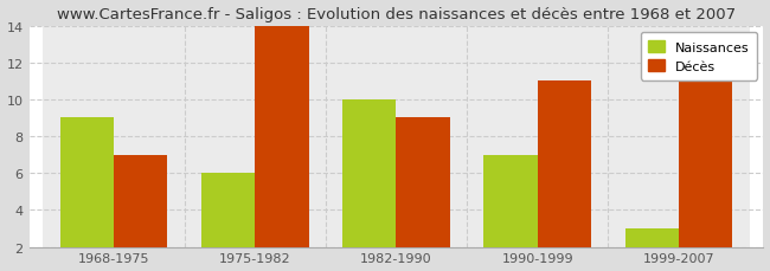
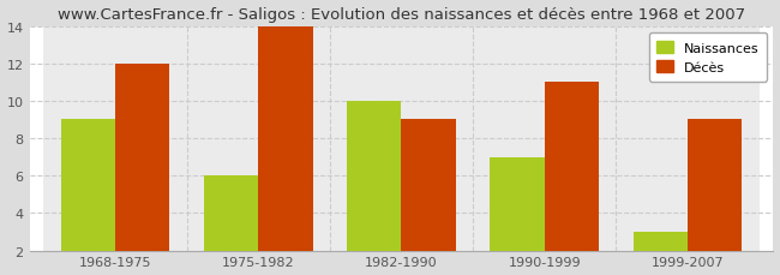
Décès/1968-1975: 7 -> 12
Décès/1999-2007: 11 -> 9
